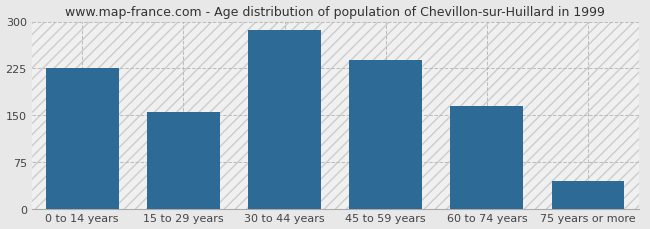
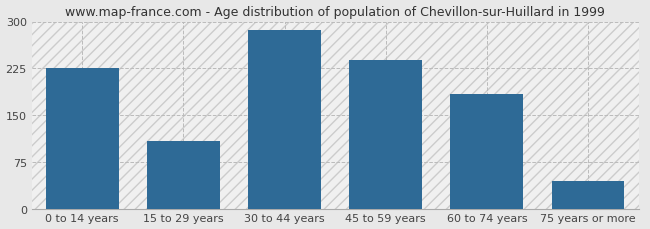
15 to 29 years: 155 -> 108
60 to 74 years: 165 -> 184
